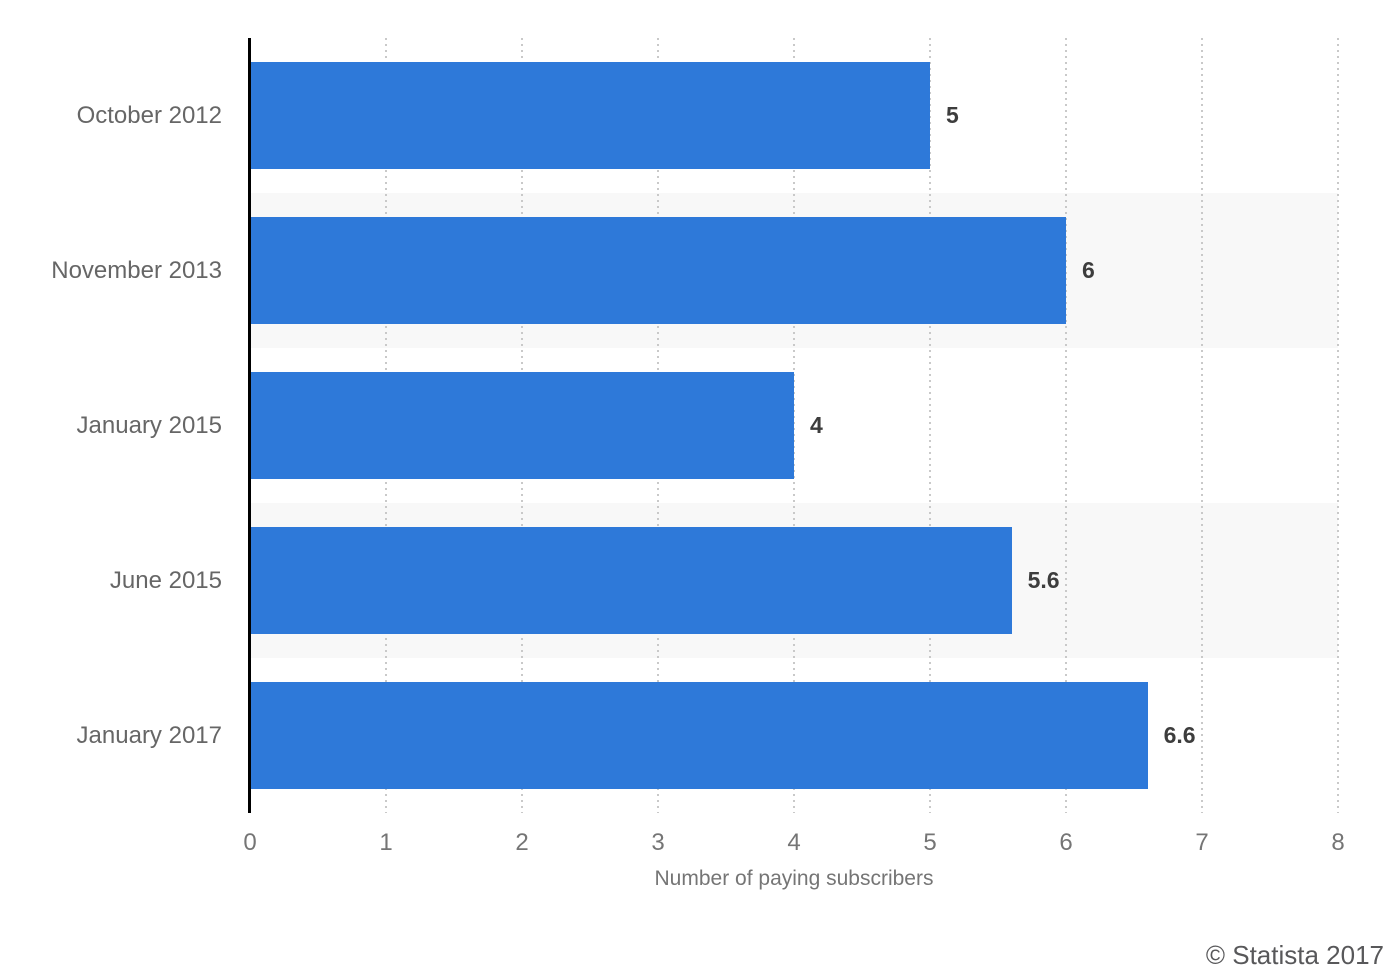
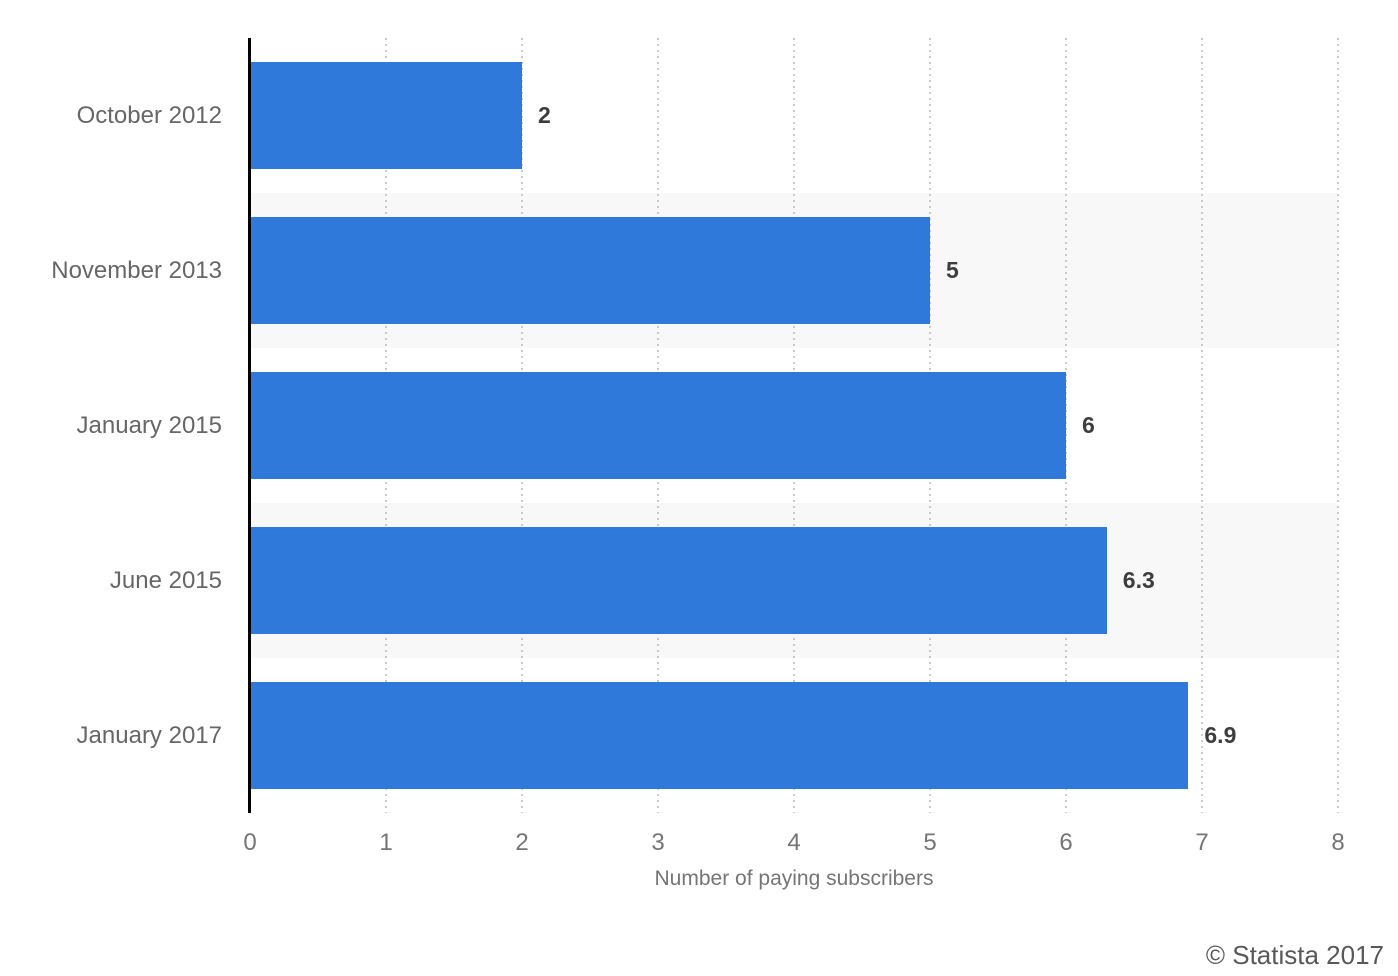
October 2012: 5 -> 2
November 2013: 6 -> 5
January 2015: 4 -> 6
June 2015: 5.6 -> 6.3
January 2017: 6.6 -> 6.9
